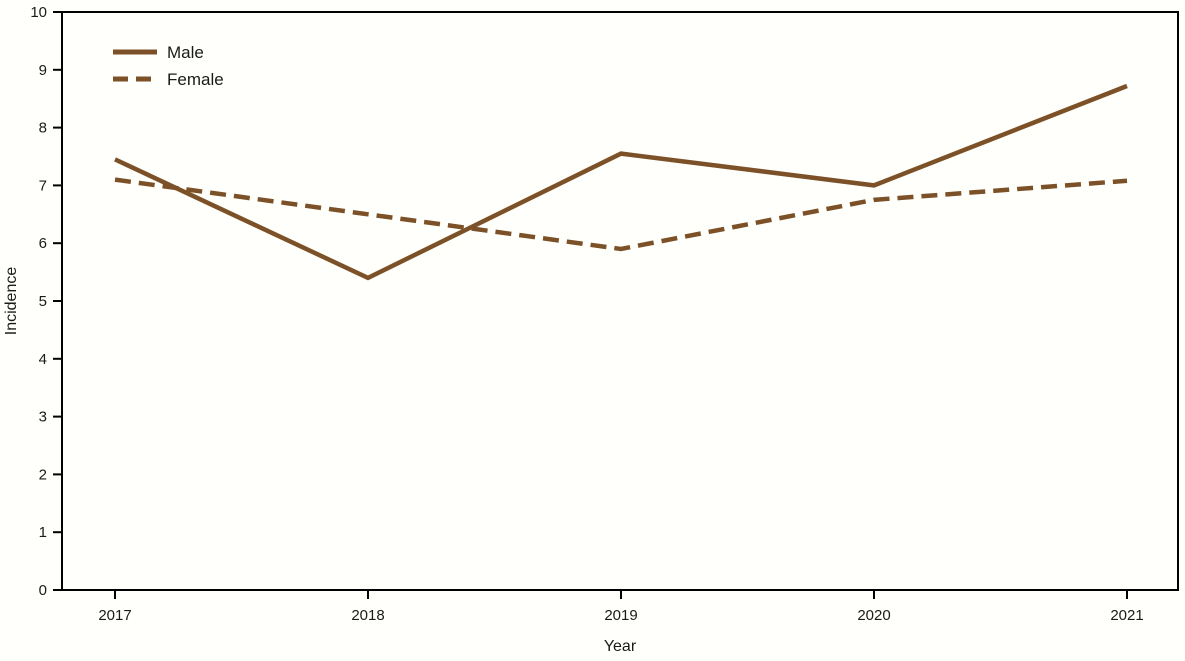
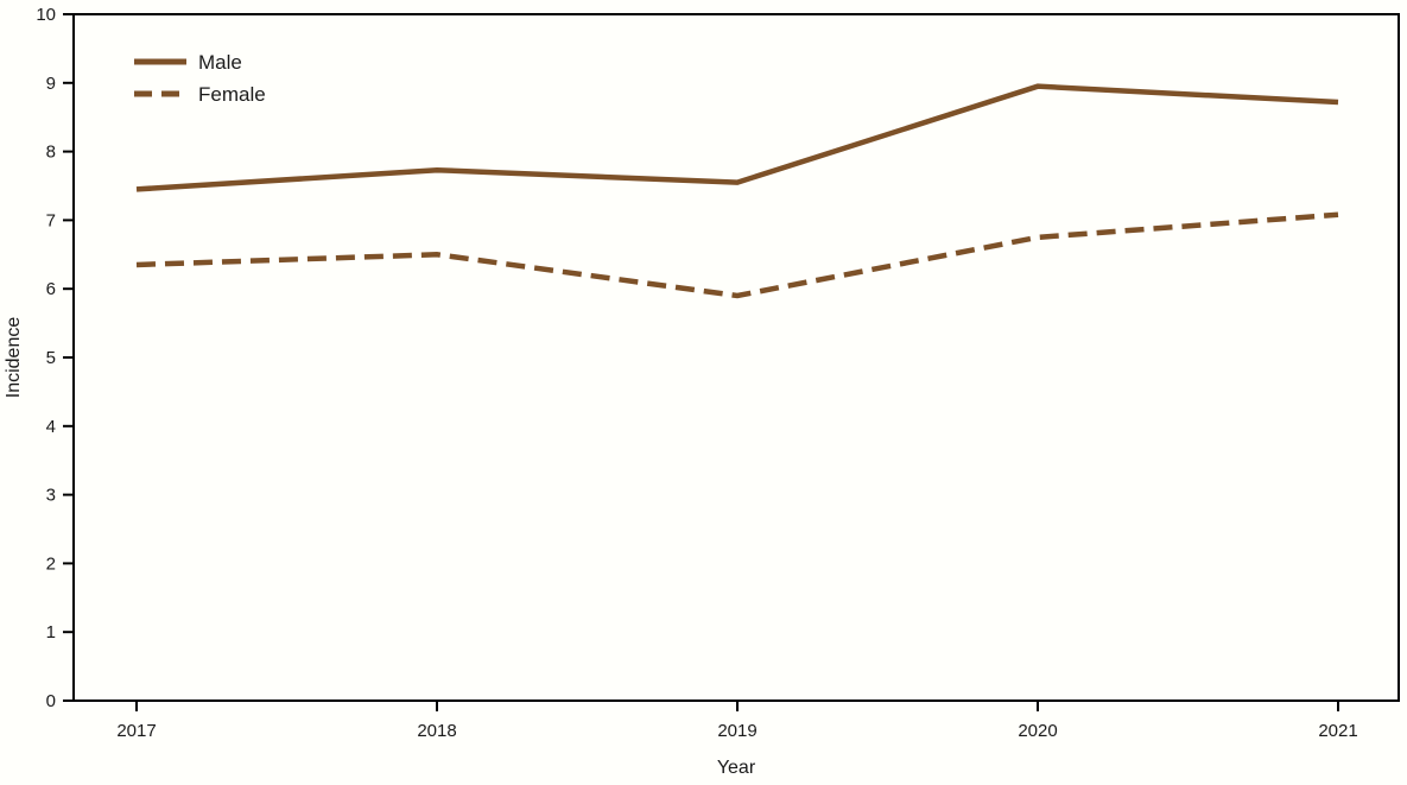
Female/2017: 7.1 -> 6.3
Male/2018: 5.4 -> 7.7
Male/2020: 7.0 -> 8.9
